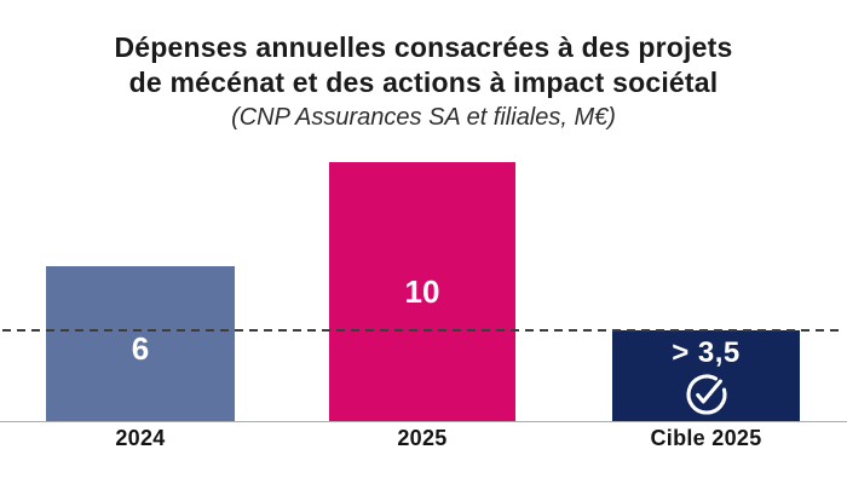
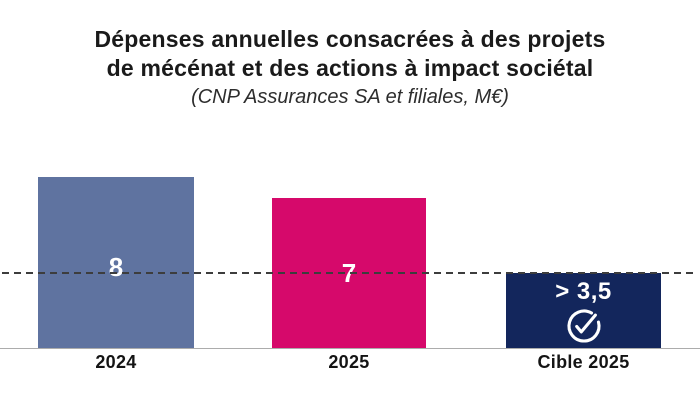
2024: 6 -> 8
2025: 10 -> 7
